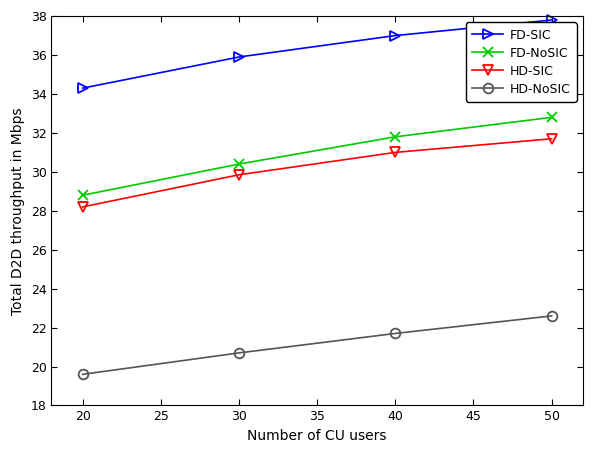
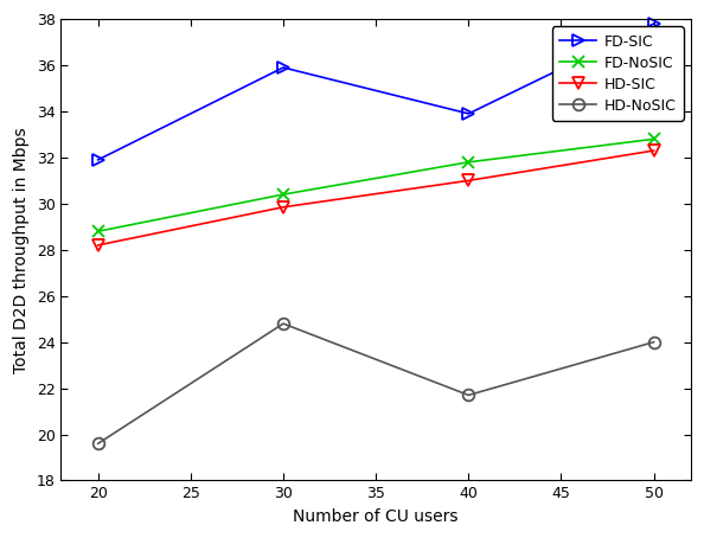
FD-SIC/20: 34.3 -> 31.9
HD-NoSIC/30: 20.7 -> 24.8
FD-SIC/40: 37.0 -> 33.9
HD-SIC/50: 31.7 -> 32.3
HD-NoSIC/50: 22.6 -> 24.0
